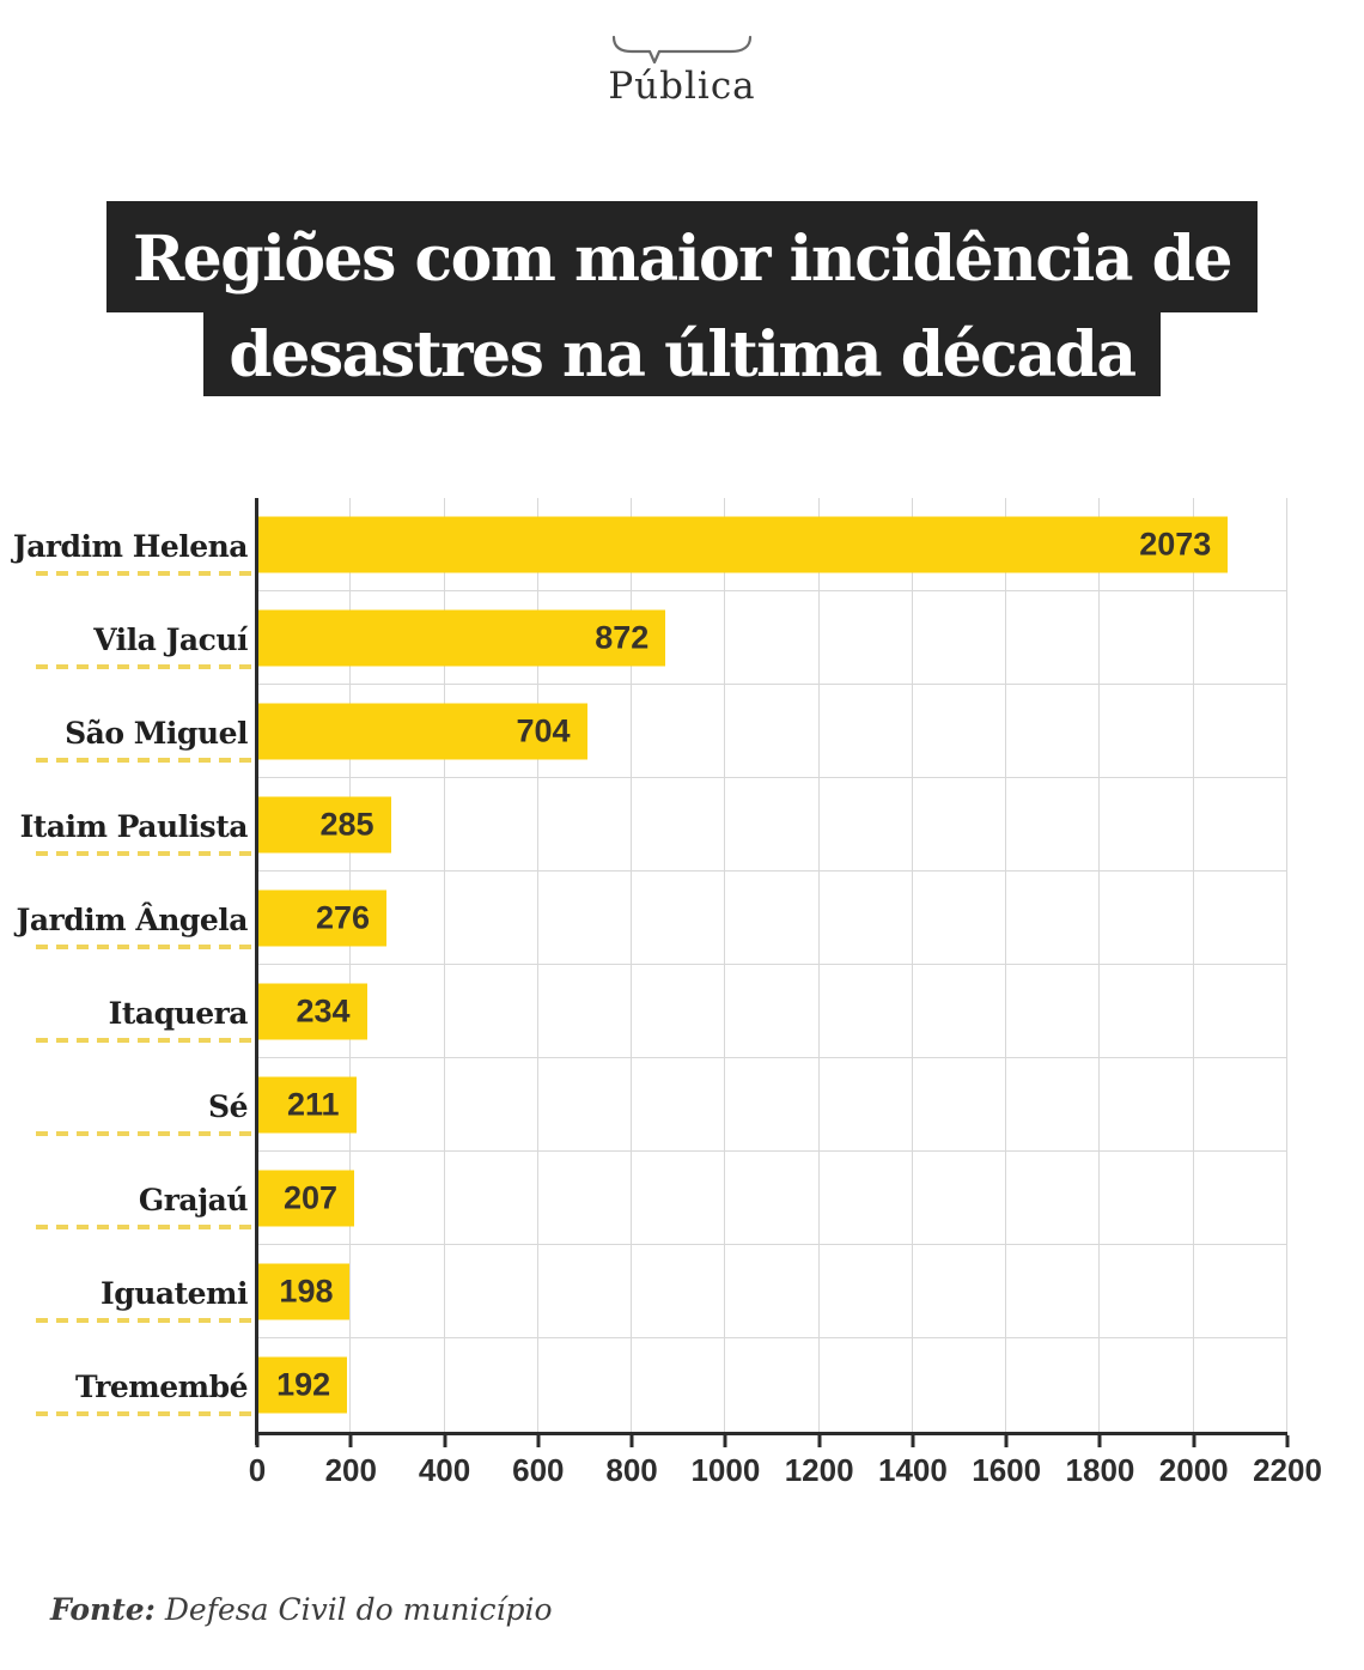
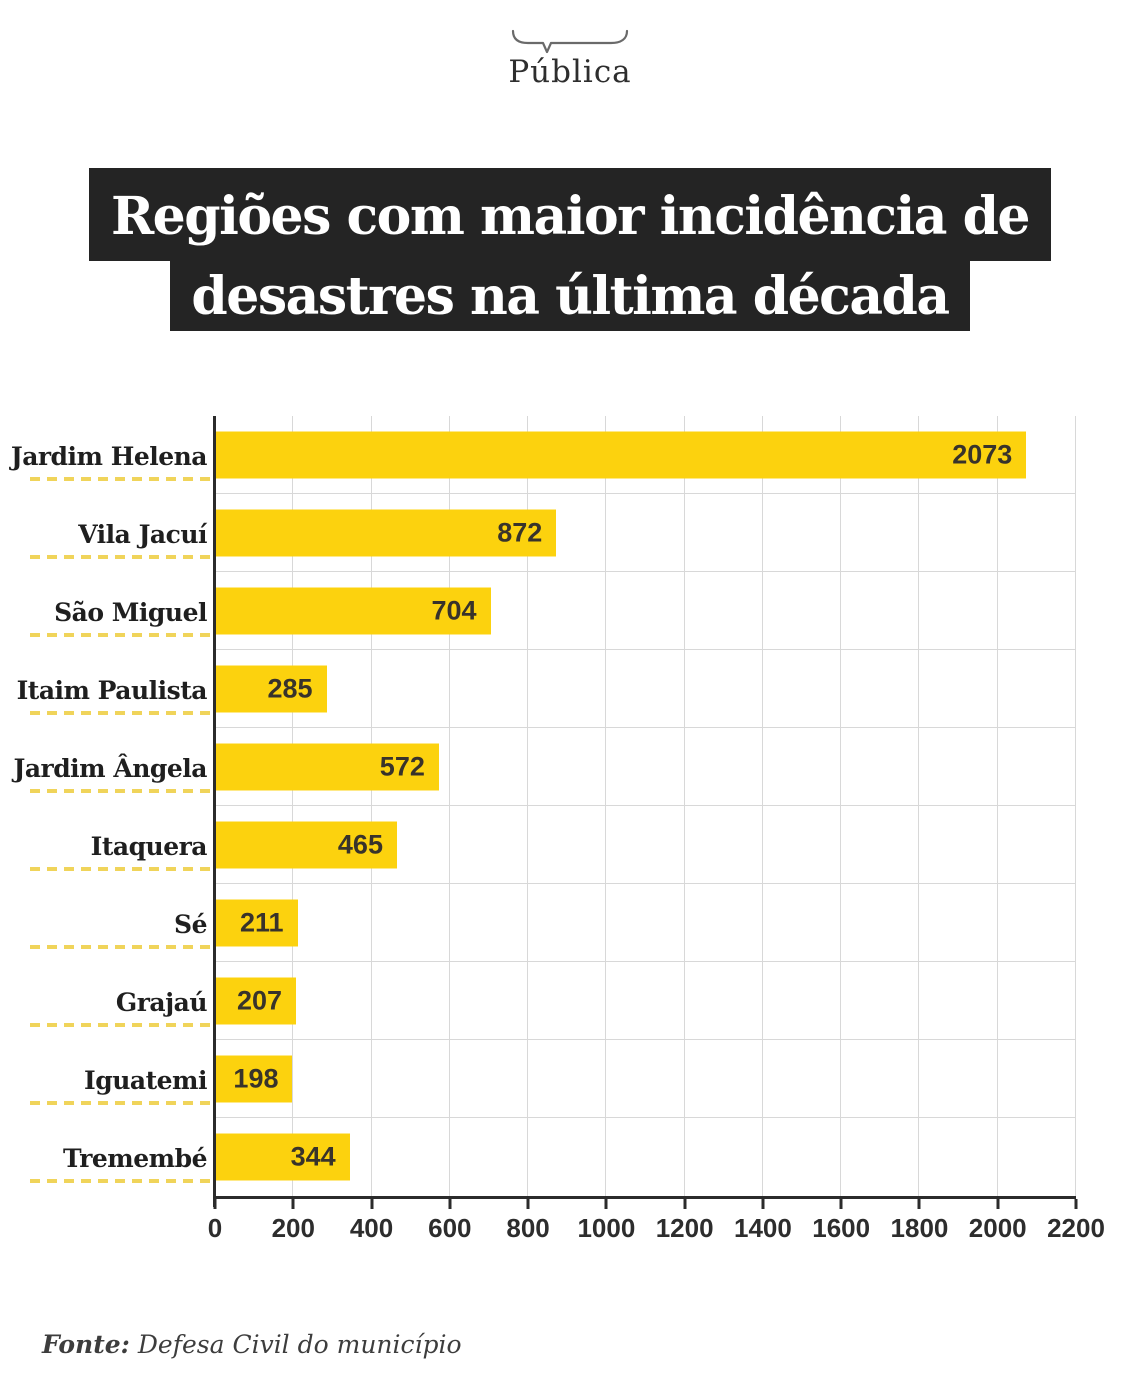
Jardim Ângela: 276 -> 572
Itaquera: 234 -> 465
Tremembé: 192 -> 344
